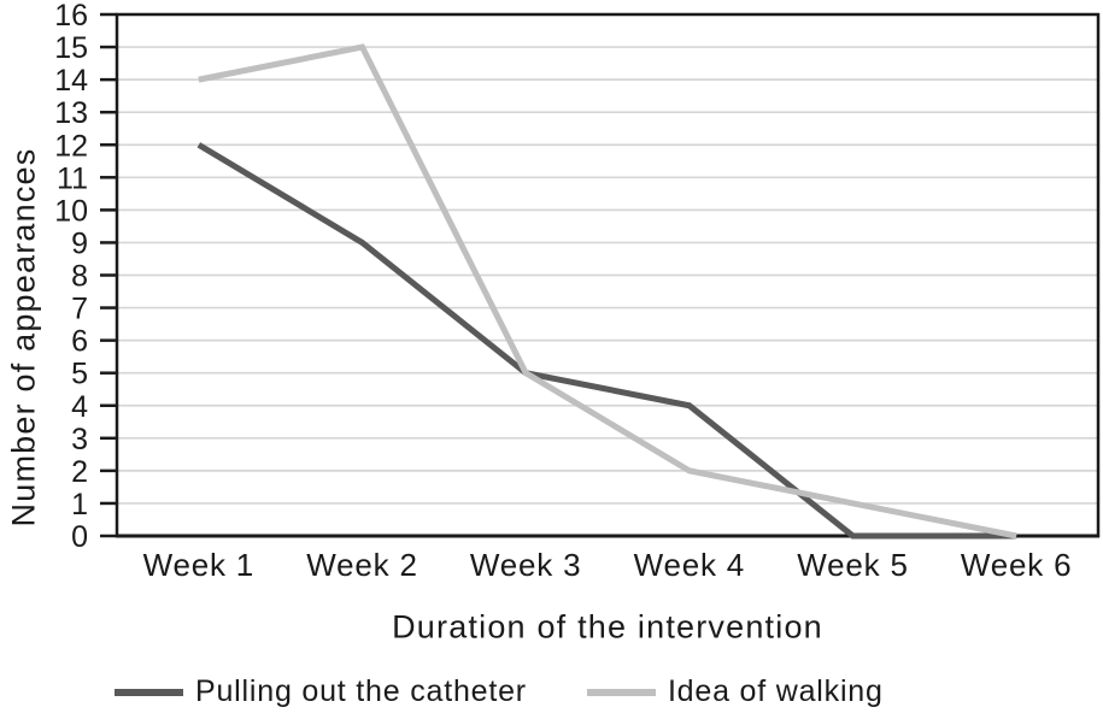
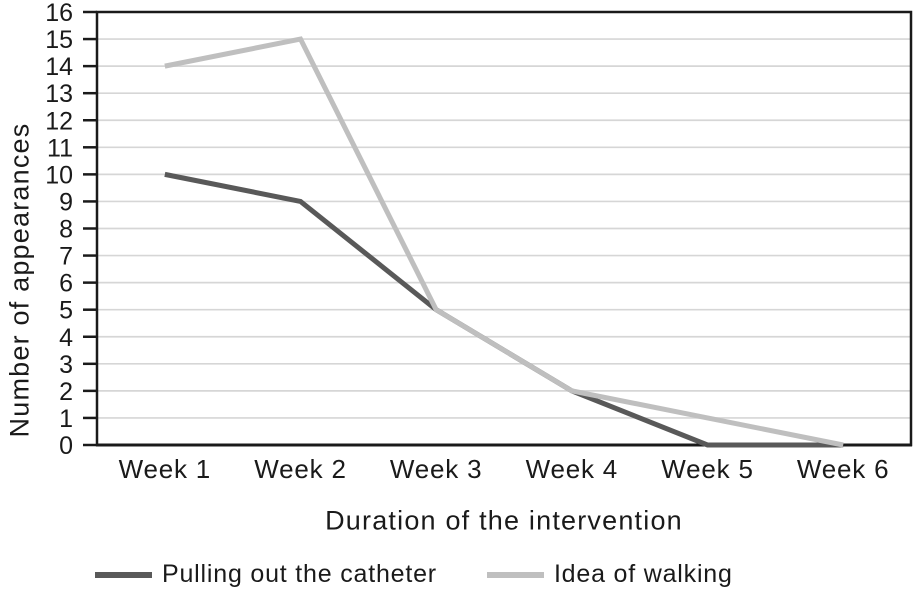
Pulling out the catheter/Week 1: 12 -> 10
Pulling out the catheter/Week 4: 4 -> 2
